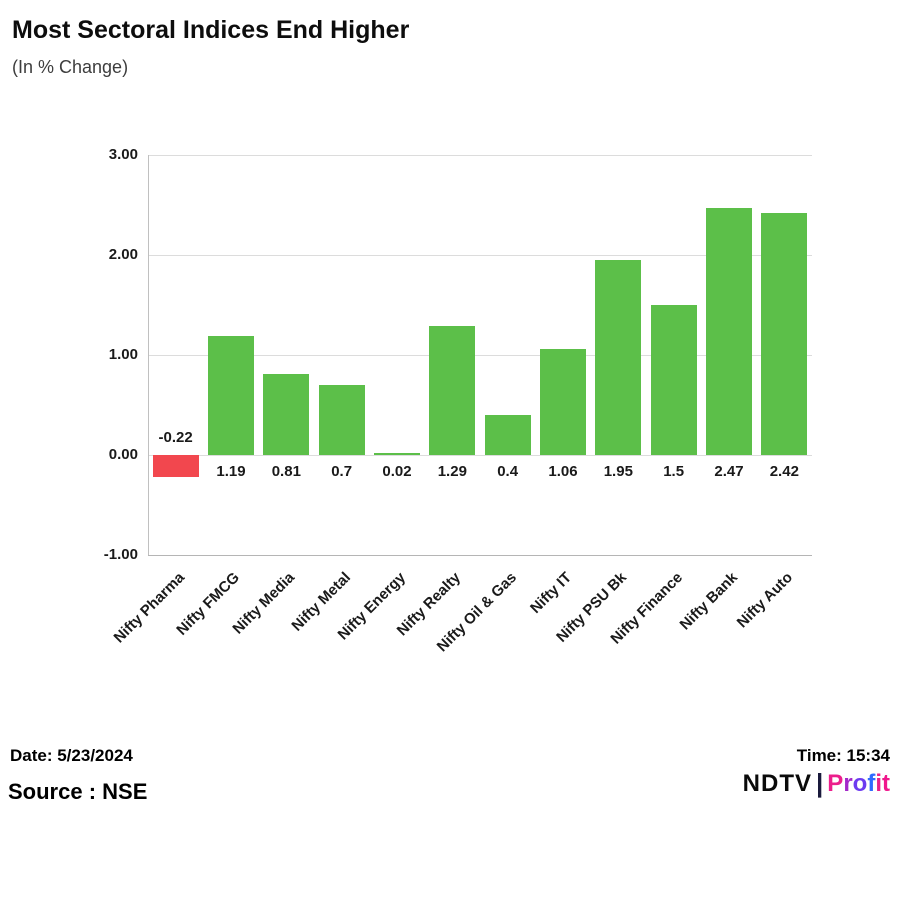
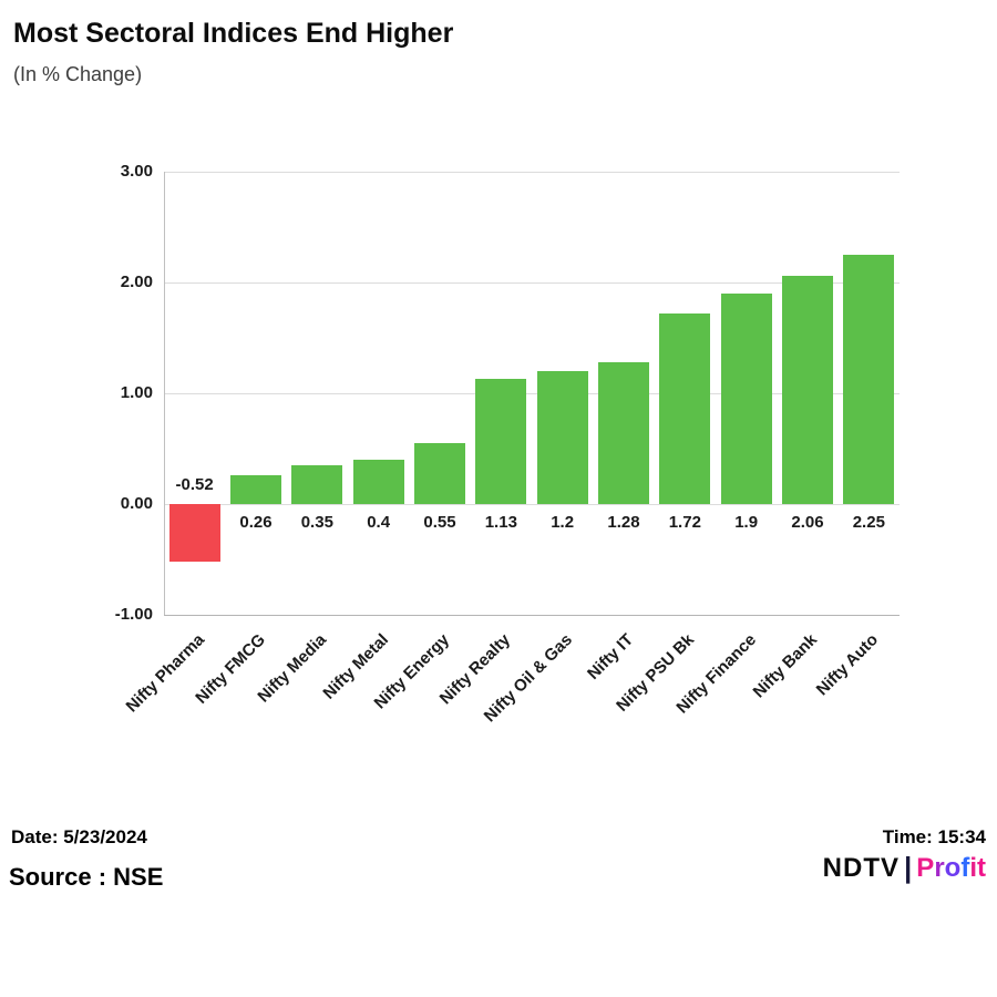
Nifty Pharma: -0.22 -> -0.52
Nifty FMCG: 1.19 -> 0.26
Nifty Media: 0.81 -> 0.35
Nifty Metal: 0.7 -> 0.4
Nifty Energy: 0.02 -> 0.55
Nifty Realty: 1.29 -> 1.13
Nifty Oil & Gas: 0.4 -> 1.2
Nifty IT: 1.06 -> 1.28
Nifty PSU Bk: 1.95 -> 1.72
Nifty Finance: 1.5 -> 1.9
Nifty Bank: 2.47 -> 2.06
Nifty Auto: 2.42 -> 2.25
